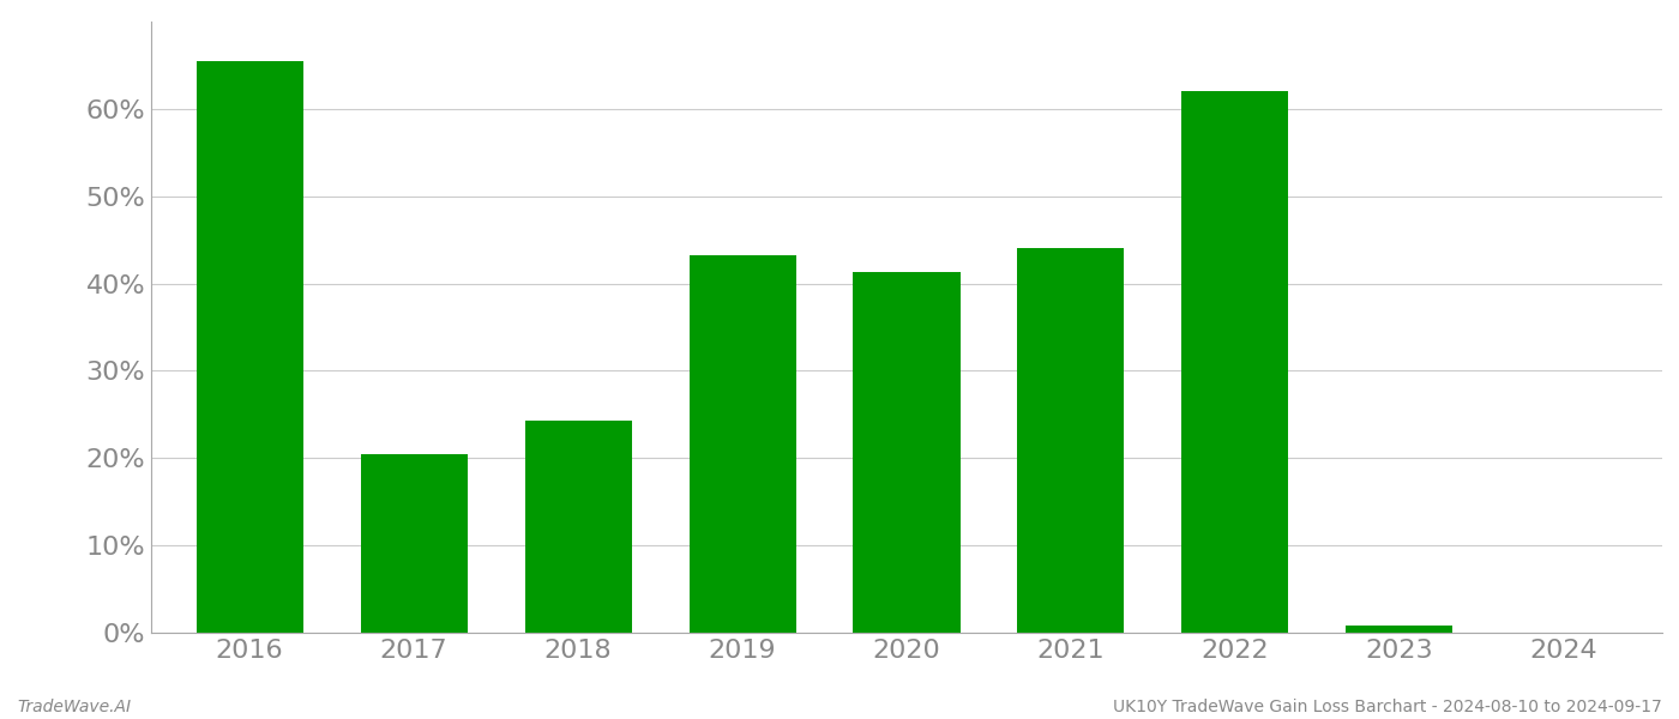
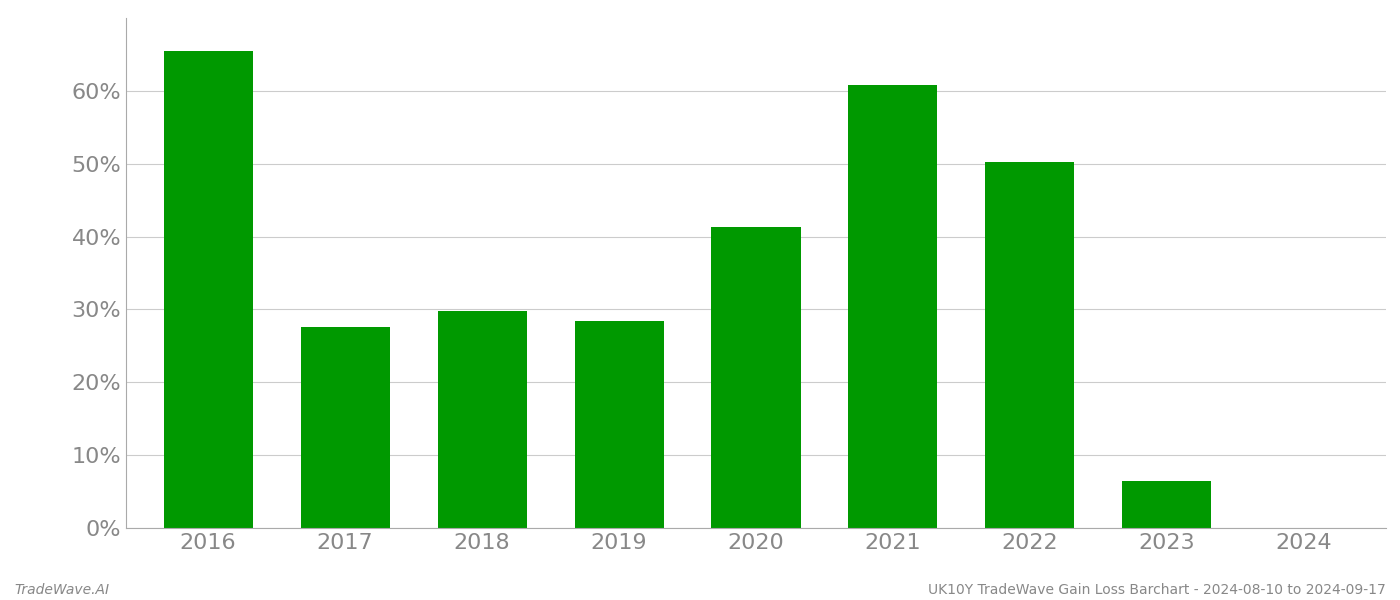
2017: 20.5% -> 27.6%
2018: 24.3% -> 29.8%
2019: 43.3% -> 28.4%
2021: 44.0% -> 60.8%
2022: 62.0% -> 50.2%
2023: 0.8% -> 6.4%
